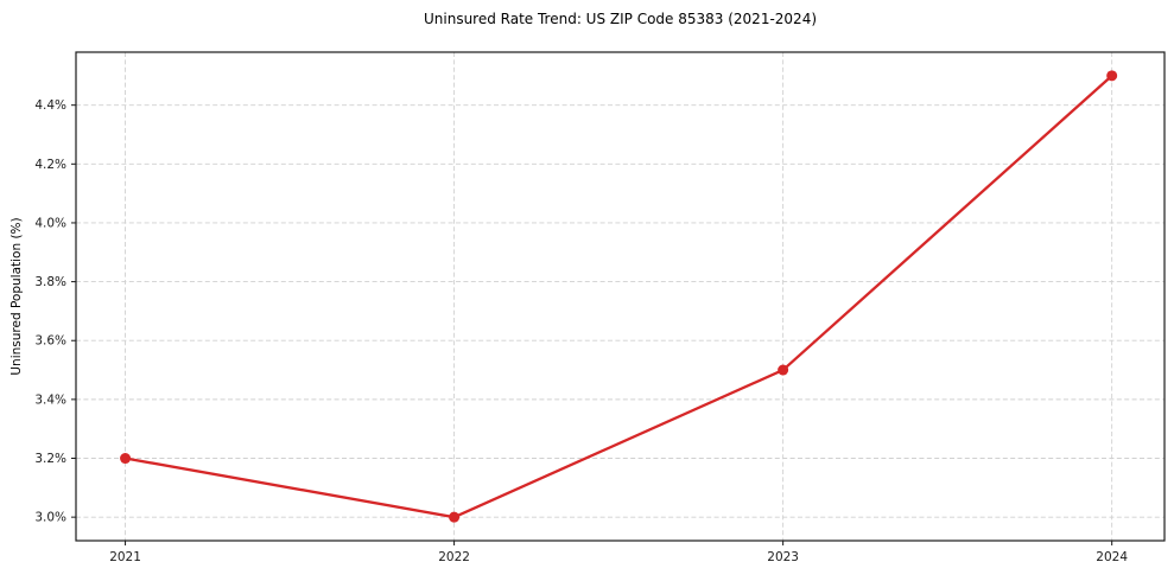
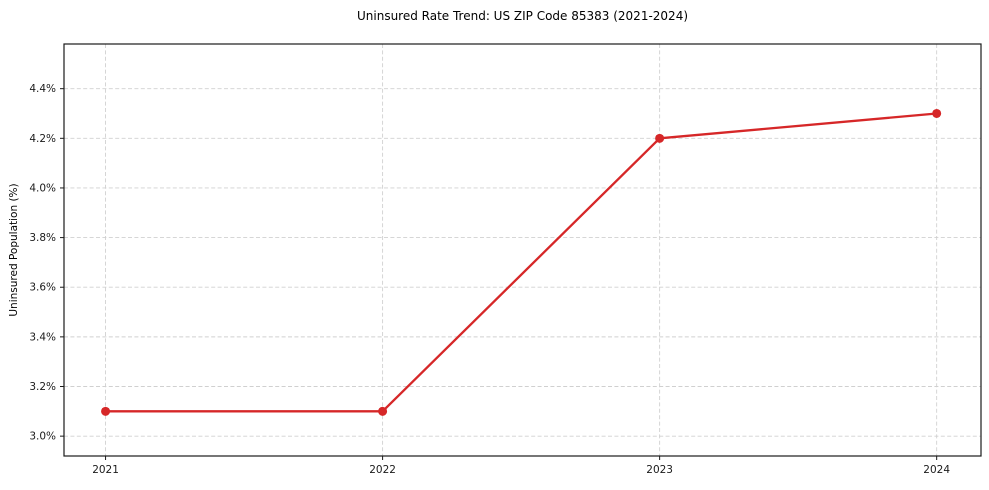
2021: 3.2% -> 3.1%
2022: 3.0% -> 3.1%
2023: 3.5% -> 4.2%
2024: 4.5% -> 4.3%
